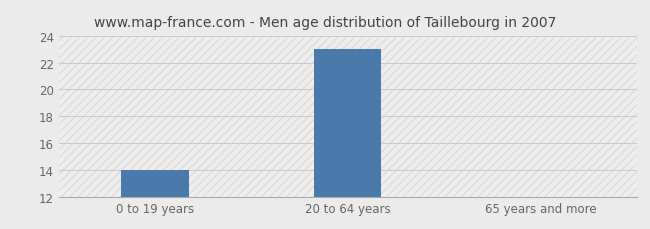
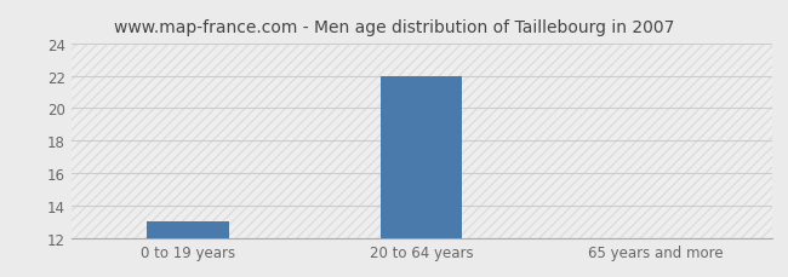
0 to 19 years: 14 -> 13
20 to 64 years: 23 -> 22
